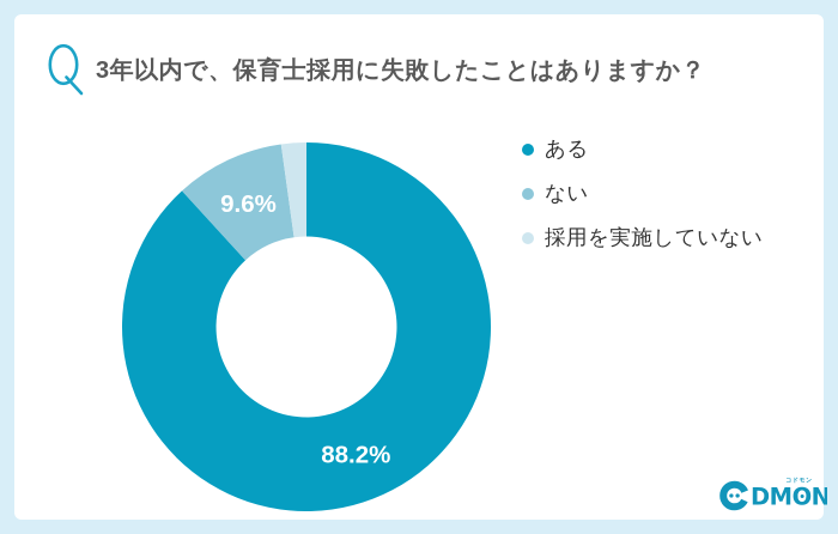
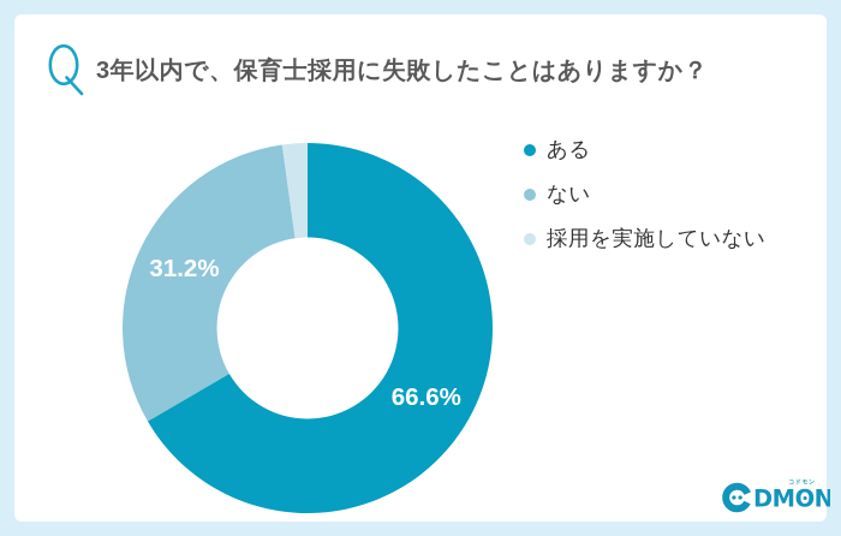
ある: 88.2% -> 66.6%
ない: 9.6% -> 31.2%
